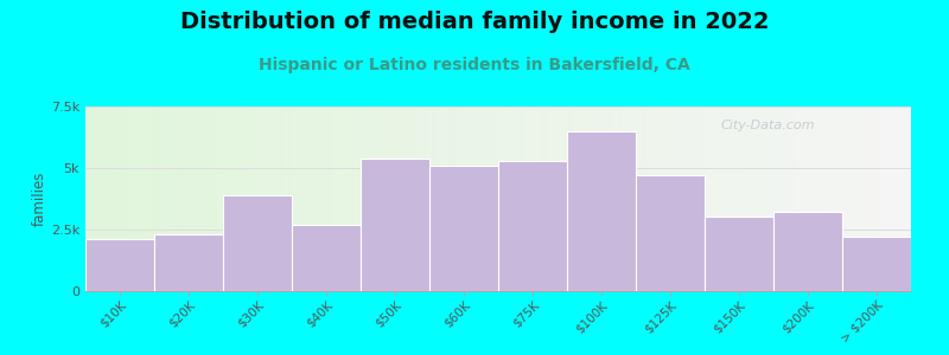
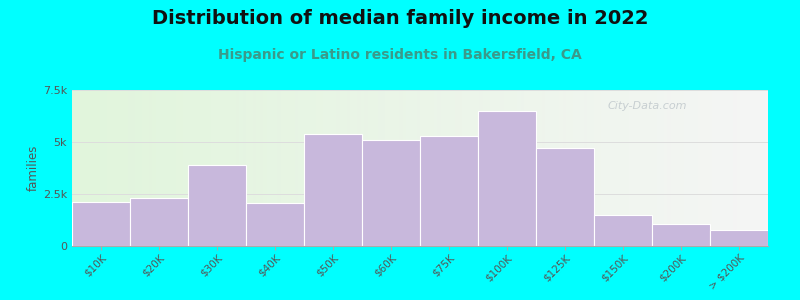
$40K: 2.70k -> 2.05k
$150K: 3.05k -> 1.50k
$200K: 3.20k -> 1.05k
> $200K: 2.20k -> 0.75k
